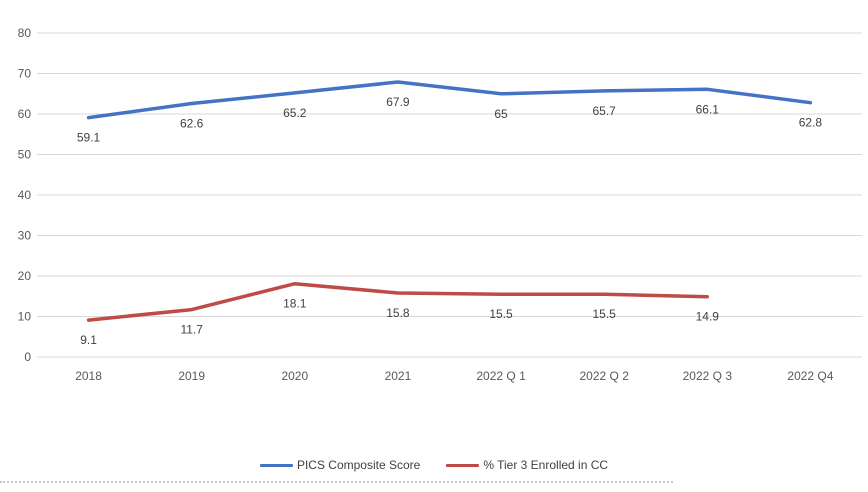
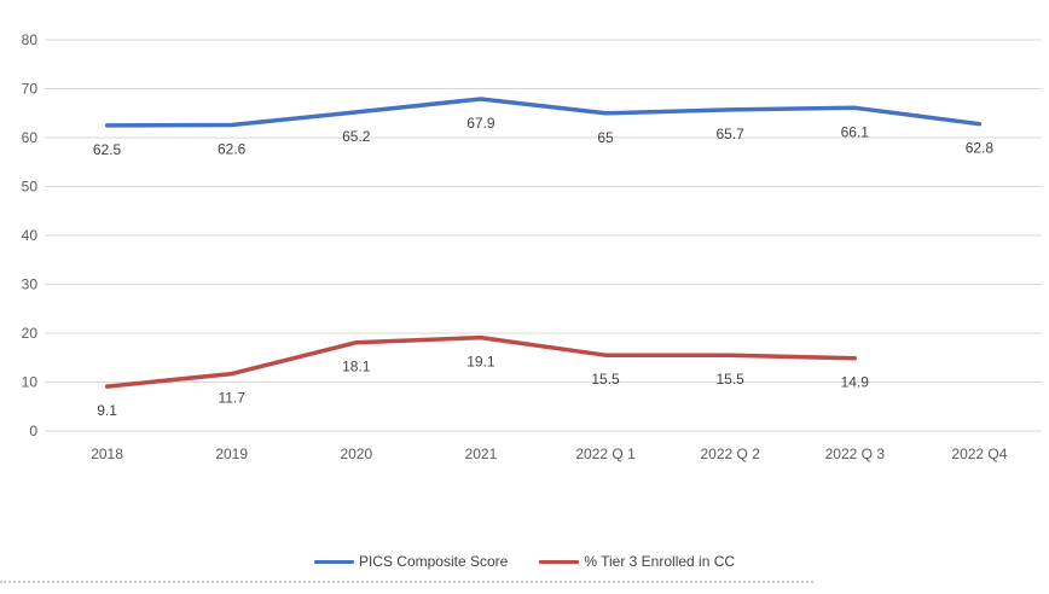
PICS Composite Score/2018: 59.1 -> 62.5
% Tier 3 Enrolled in CC/2021: 15.8 -> 19.1
